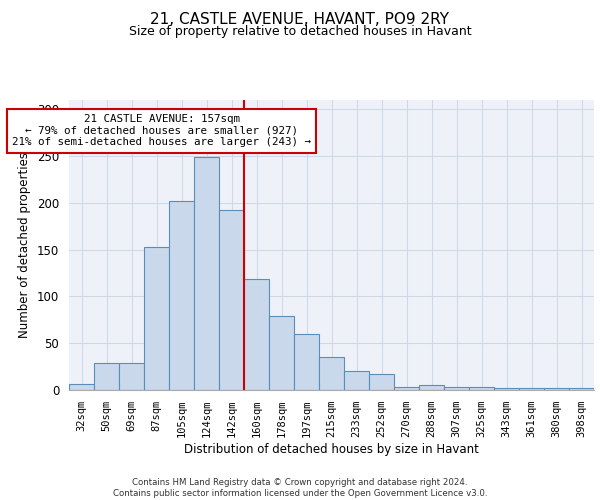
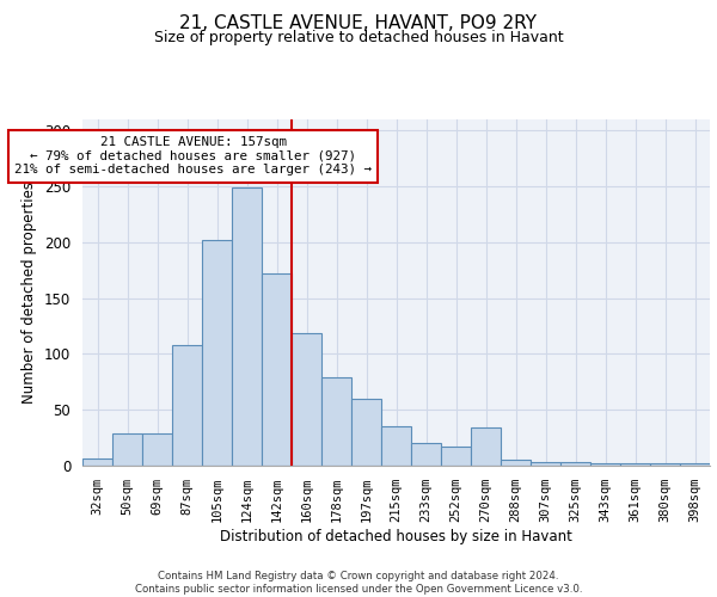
87sqm: 153 -> 108
142sqm: 192 -> 172
270sqm: 3 -> 34
